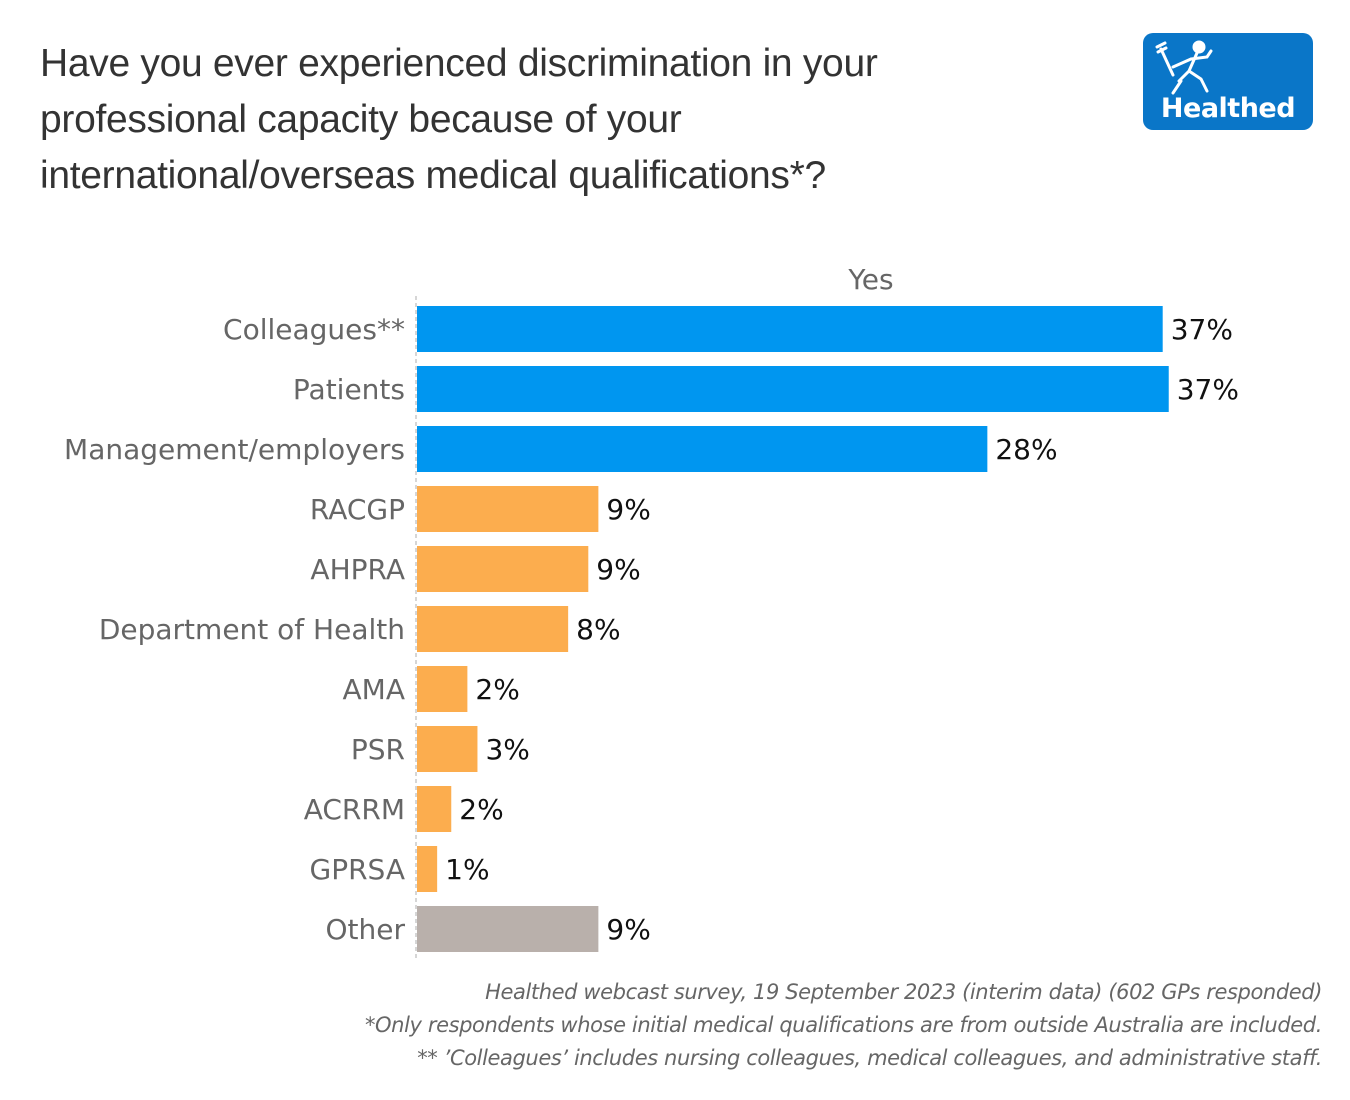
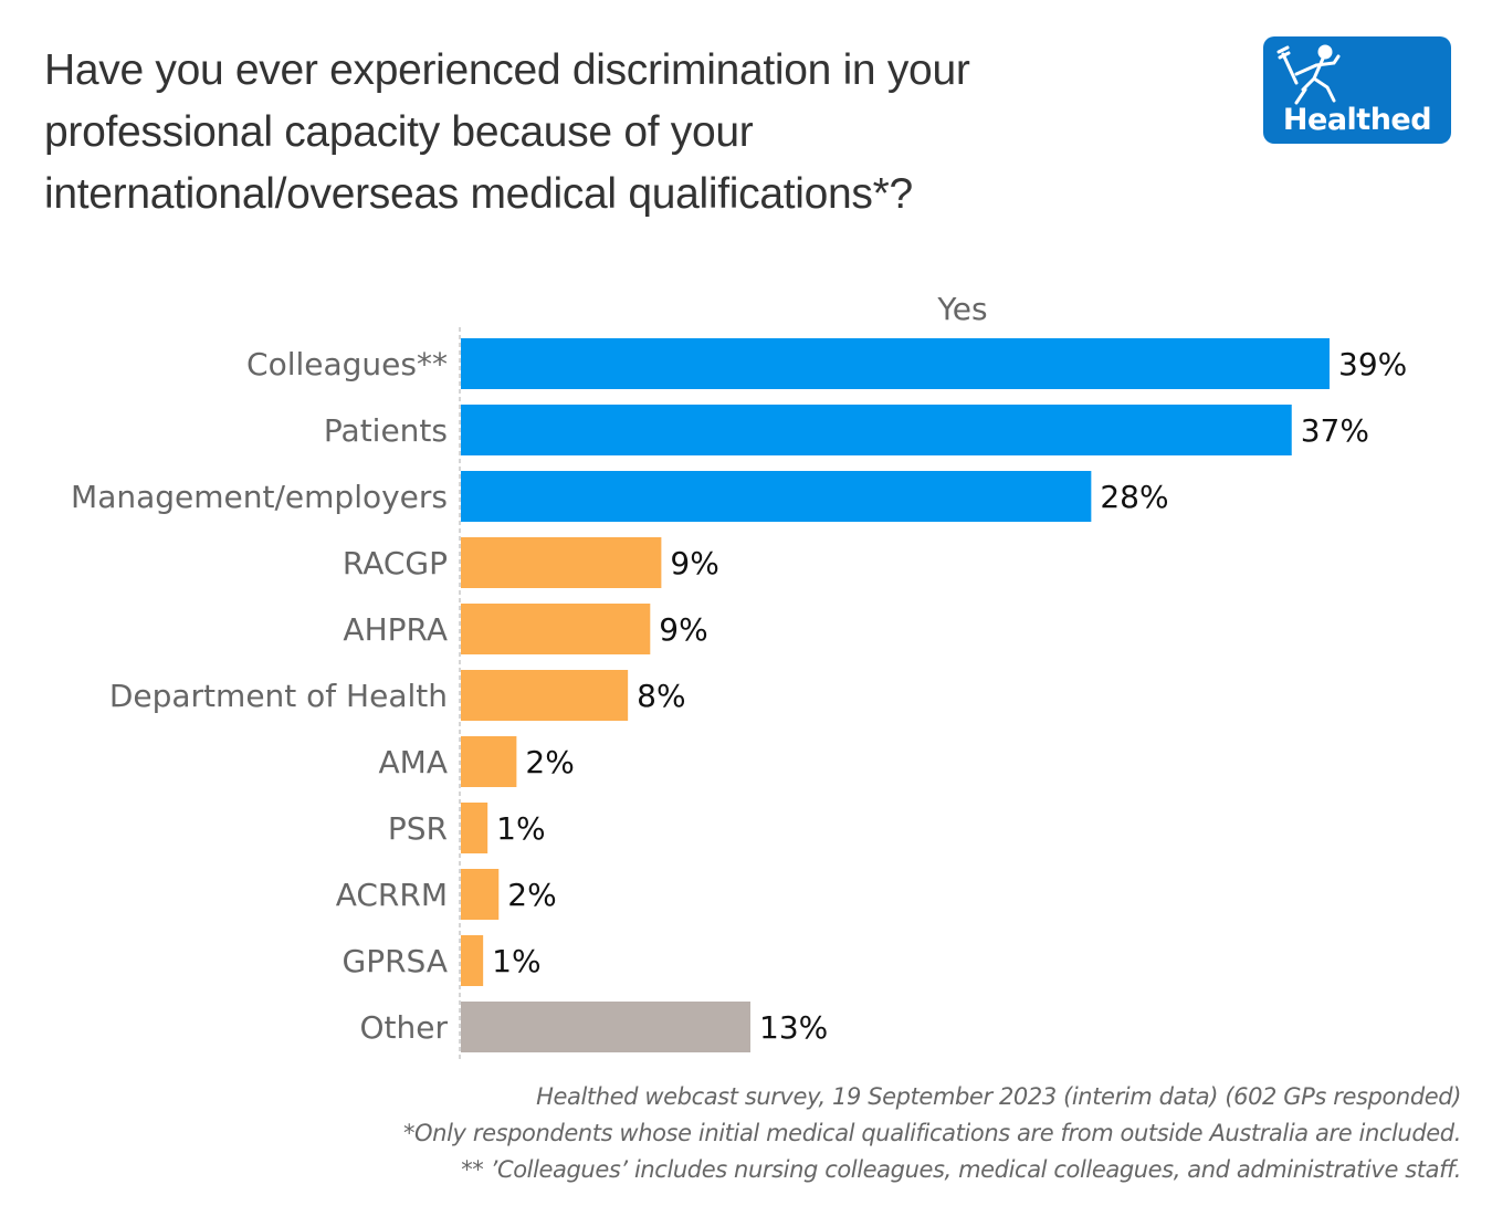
Colleagues**: 37% -> 39%
PSR: 3% -> 1%
Other: 9% -> 13%
